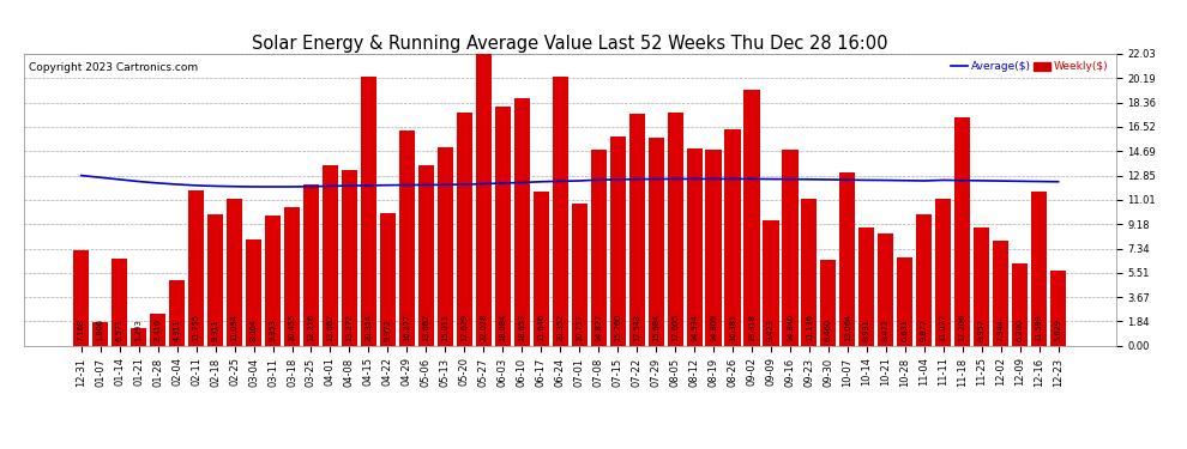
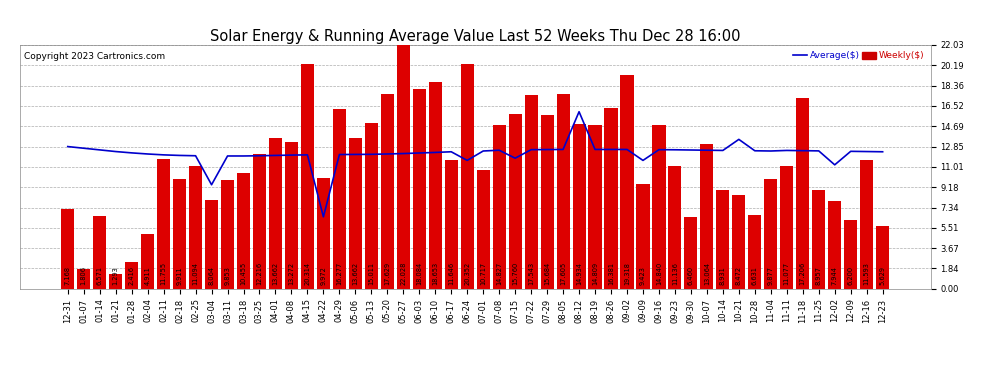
Average($)/03-04: 12.0 -> 9.4
Average($)/04-22: 12.1 -> 6.5
Average($)/06-24: 12.4 -> 11.6
Average($)/07-15: 12.6 -> 11.8
Average($)/08-12: 12.6 -> 16.0
Average($)/09-09: 12.6 -> 11.6
Average($)/10-21: 12.5 -> 13.5
Average($)/12-02: 12.4 -> 11.2
